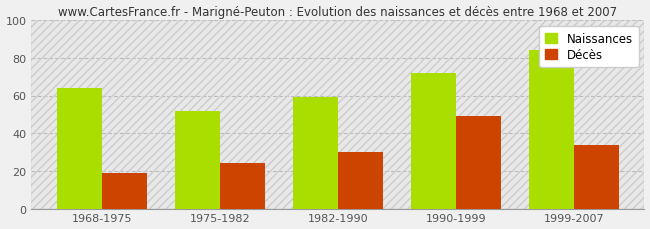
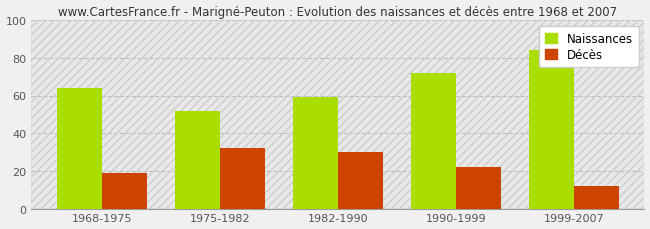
Décès/1975-1982: 24 -> 32
Décès/1990-1999: 49 -> 22
Décès/1999-2007: 34 -> 12
